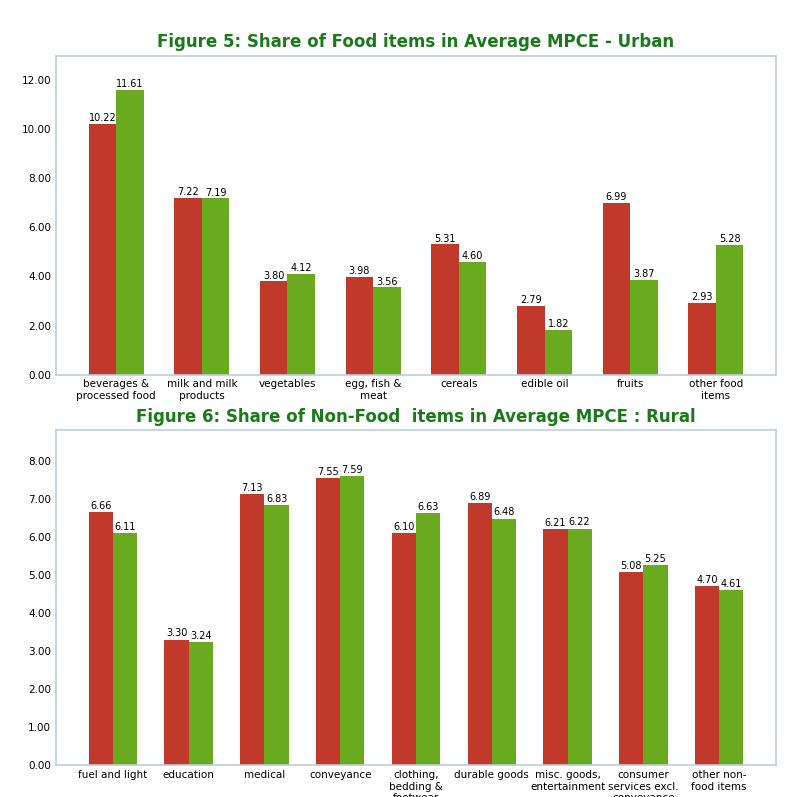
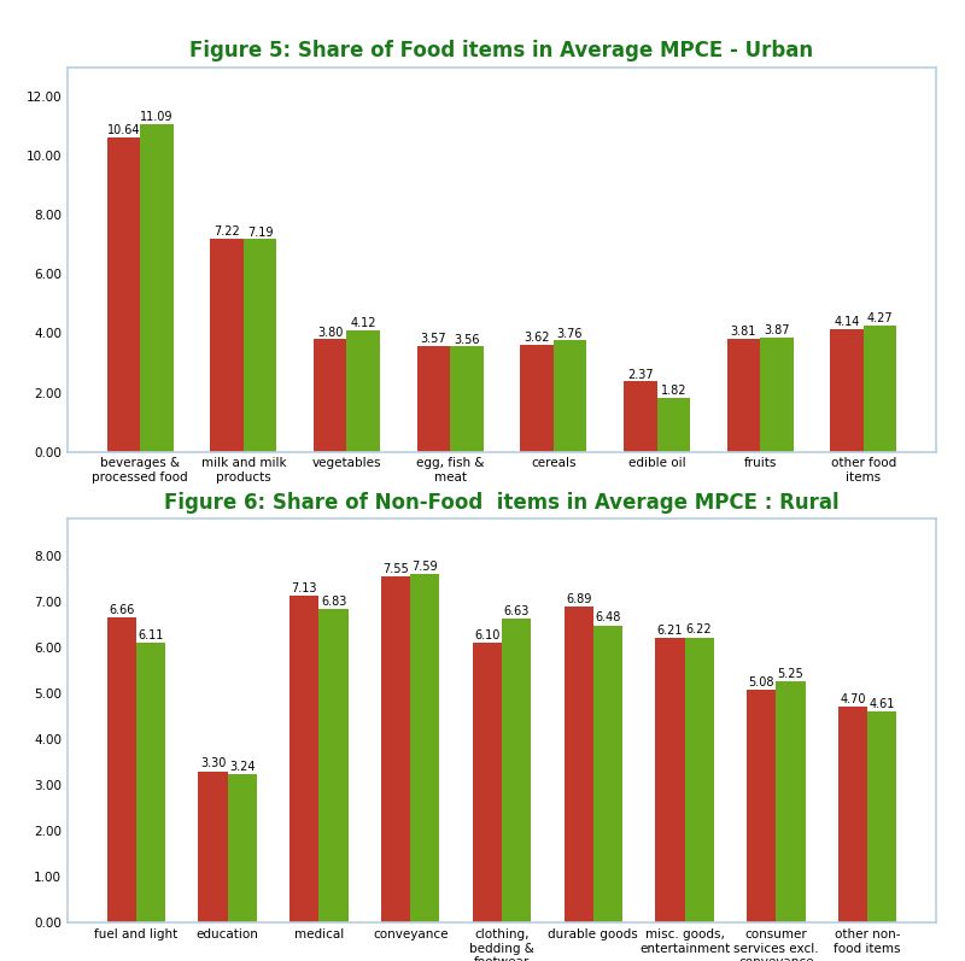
Figure 5: Share of Food items in Average MPCE - Urban/2022-23/beverages & processed food: 10.22 -> 10.64
Figure 5: Share of Food items in Average MPCE - Urban/2023-24/beverages & processed food: 11.61 -> 11.09
Figure 5: Share of Food items in Average MPCE - Urban/2022-23/egg, fish & meat: 3.98 -> 3.57
Figure 5: Share of Food items in Average MPCE - Urban/2022-23/cereals: 5.31 -> 3.62
Figure 5: Share of Food items in Average MPCE - Urban/2023-24/cereals: 4.60 -> 3.76
Figure 5: Share of Food items in Average MPCE - Urban/2022-23/edible oil: 2.79 -> 2.37
Figure 5: Share of Food items in Average MPCE - Urban/2022-23/fruits: 6.99 -> 3.81
Figure 5: Share of Food items in Average MPCE - Urban/2022-23/other food items: 2.93 -> 4.14
Figure 5: Share of Food items in Average MPCE - Urban/2023-24/other food items: 5.28 -> 4.27
